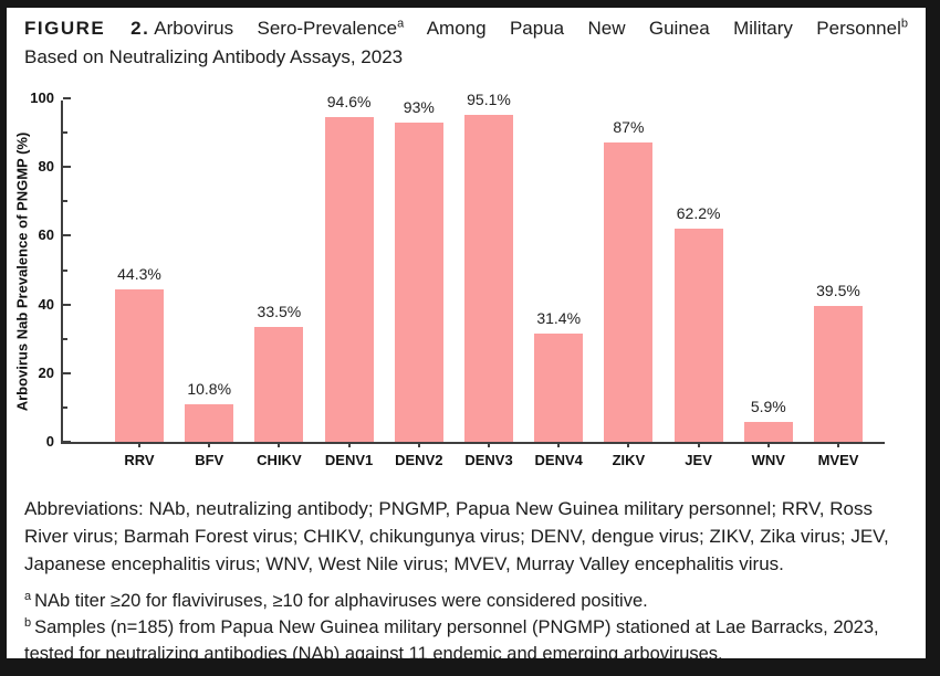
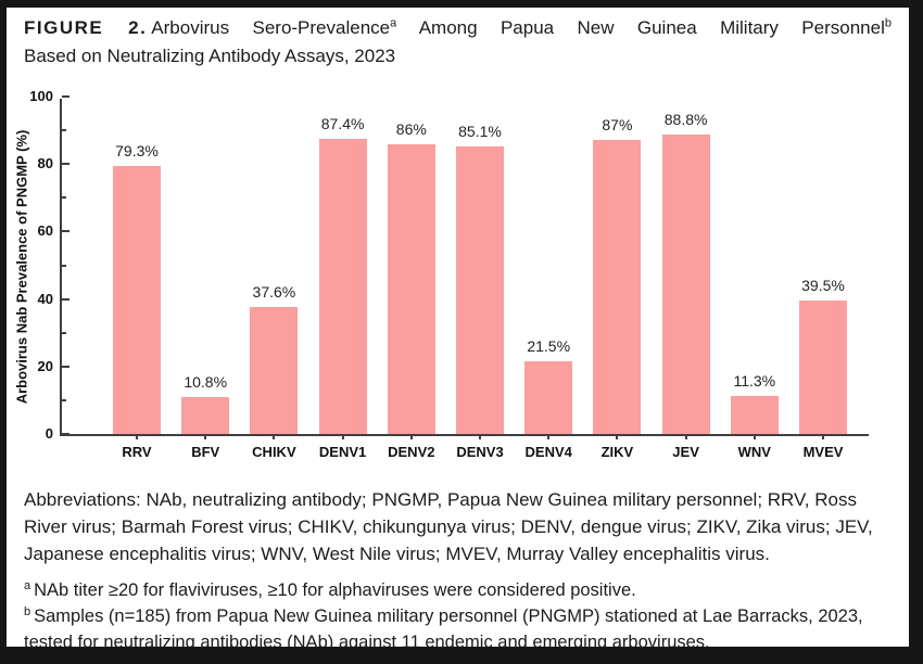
RRV: 44.3% -> 79.3%
CHIKV: 33.5% -> 37.6%
DENV1: 94.6% -> 87.4%
DENV2: 93% -> 86%
DENV3: 95.1% -> 85.1%
DENV4: 31.4% -> 21.5%
JEV: 62.2% -> 88.8%
WNV: 5.9% -> 11.3%
